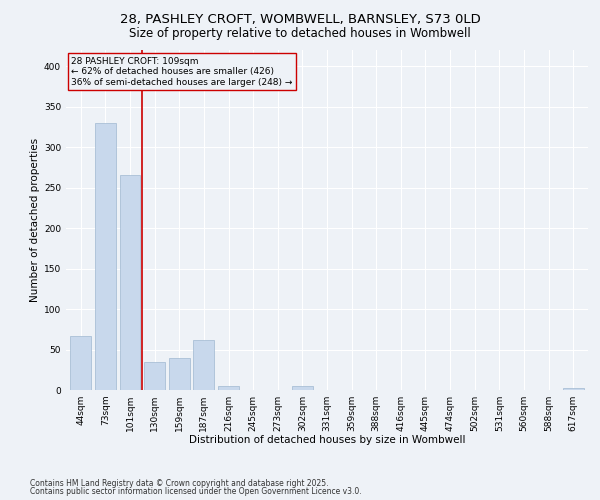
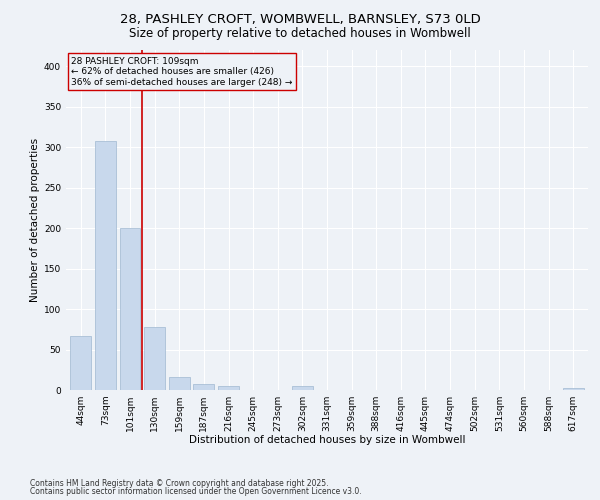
73sqm: 330 -> 307
101sqm: 266 -> 200
130sqm: 34 -> 78
159sqm: 40 -> 16
187sqm: 62 -> 8
